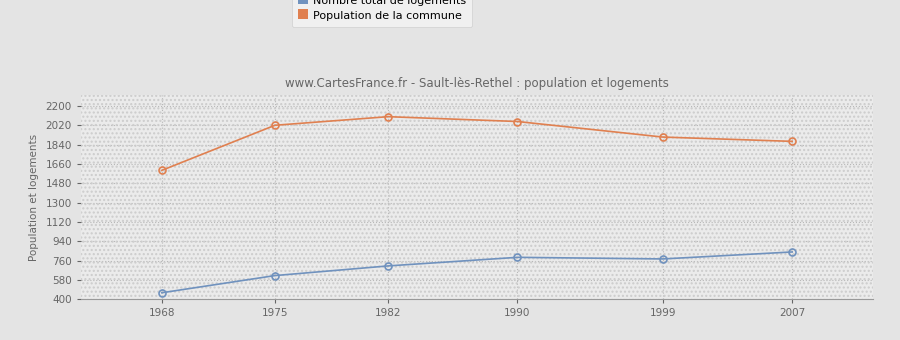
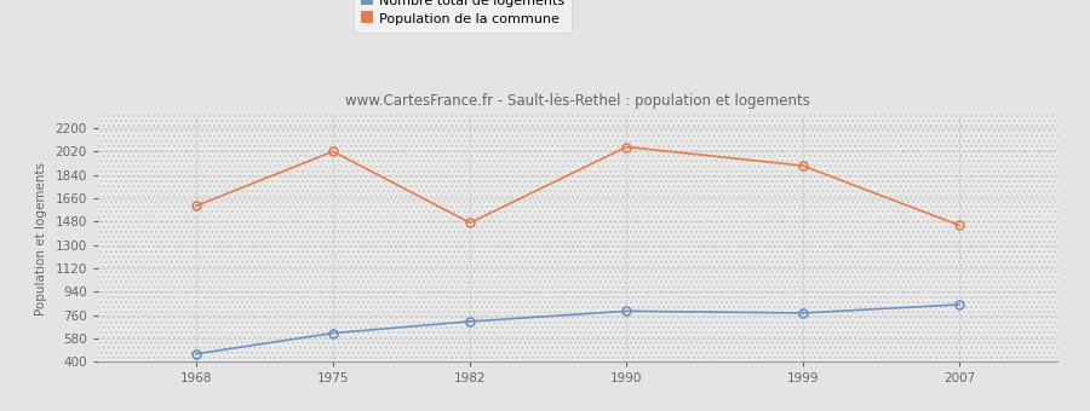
Population de la commune/1982: 2100 -> 1470
Population de la commune/2007: 1870 -> 1450
